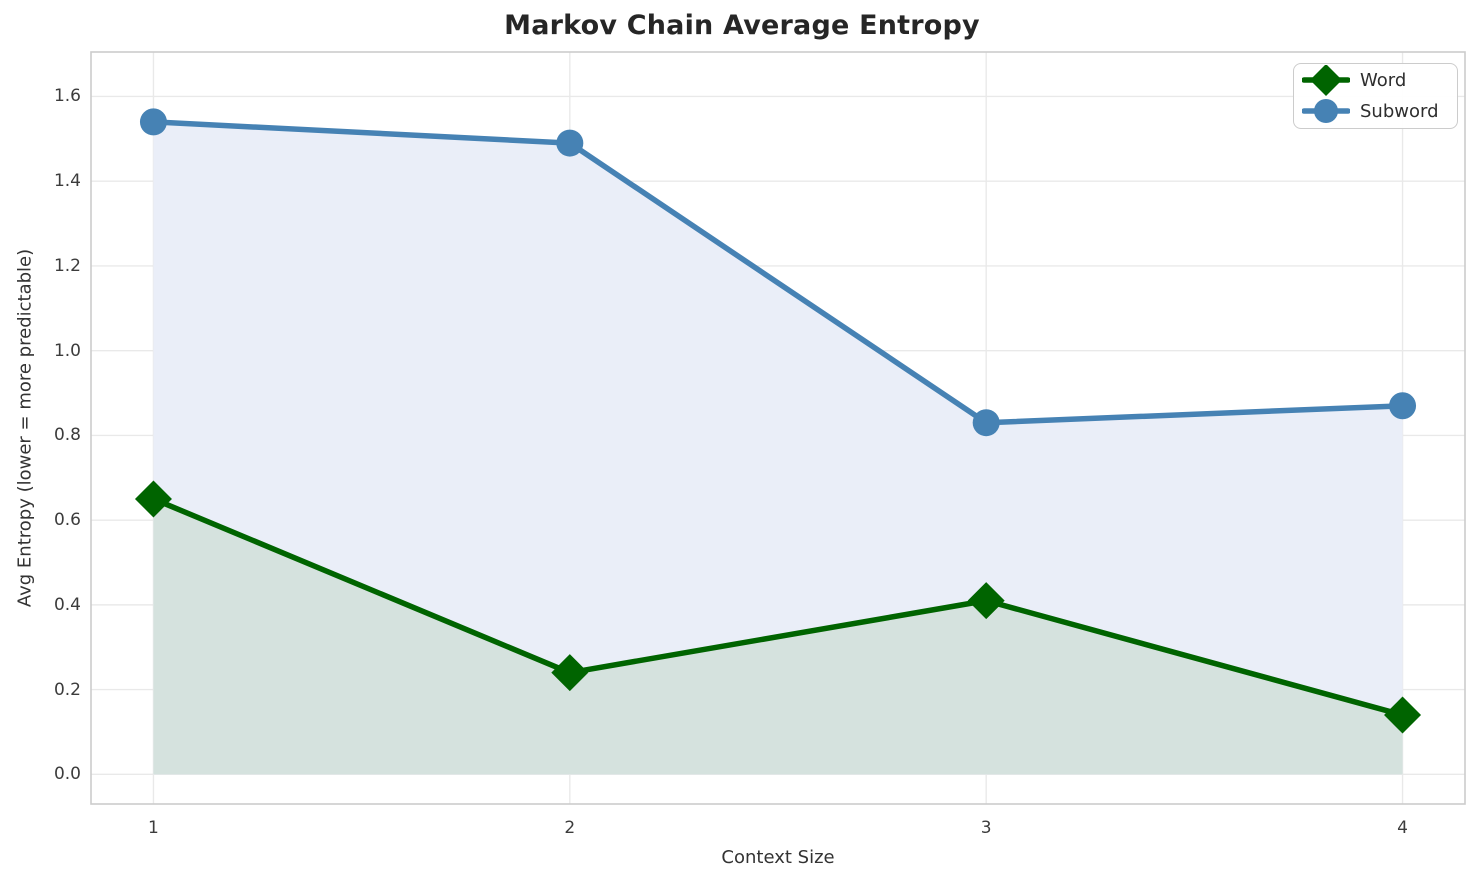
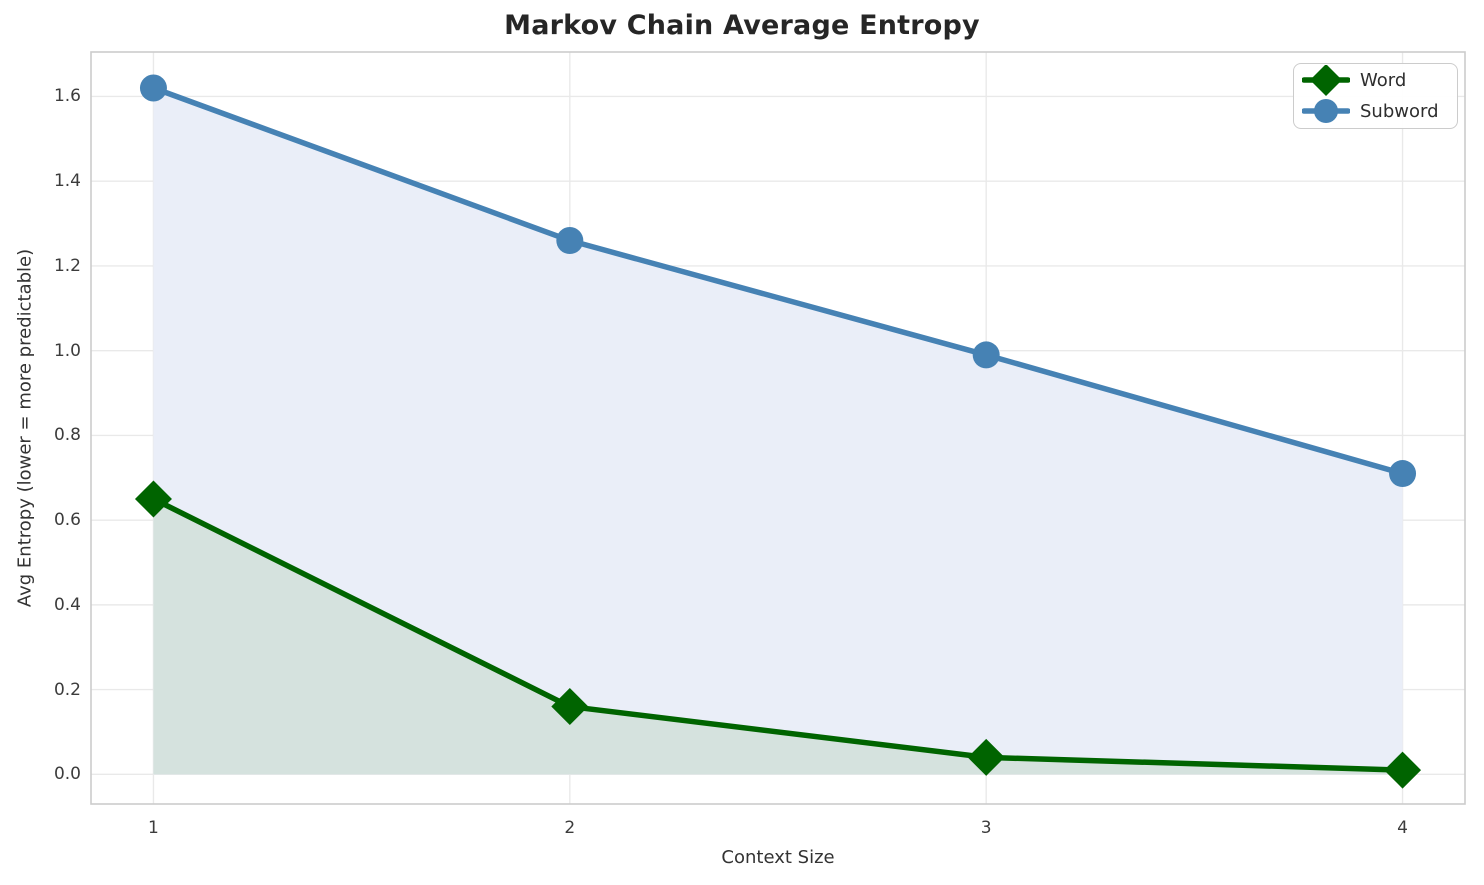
Subword/1: 1.54 -> 1.62
Word/2: 0.24 -> 0.16
Subword/2: 1.49 -> 1.26
Word/3: 0.41 -> 0.04
Subword/3: 0.83 -> 0.99
Word/4: 0.14 -> 0.01
Subword/4: 0.87 -> 0.71
